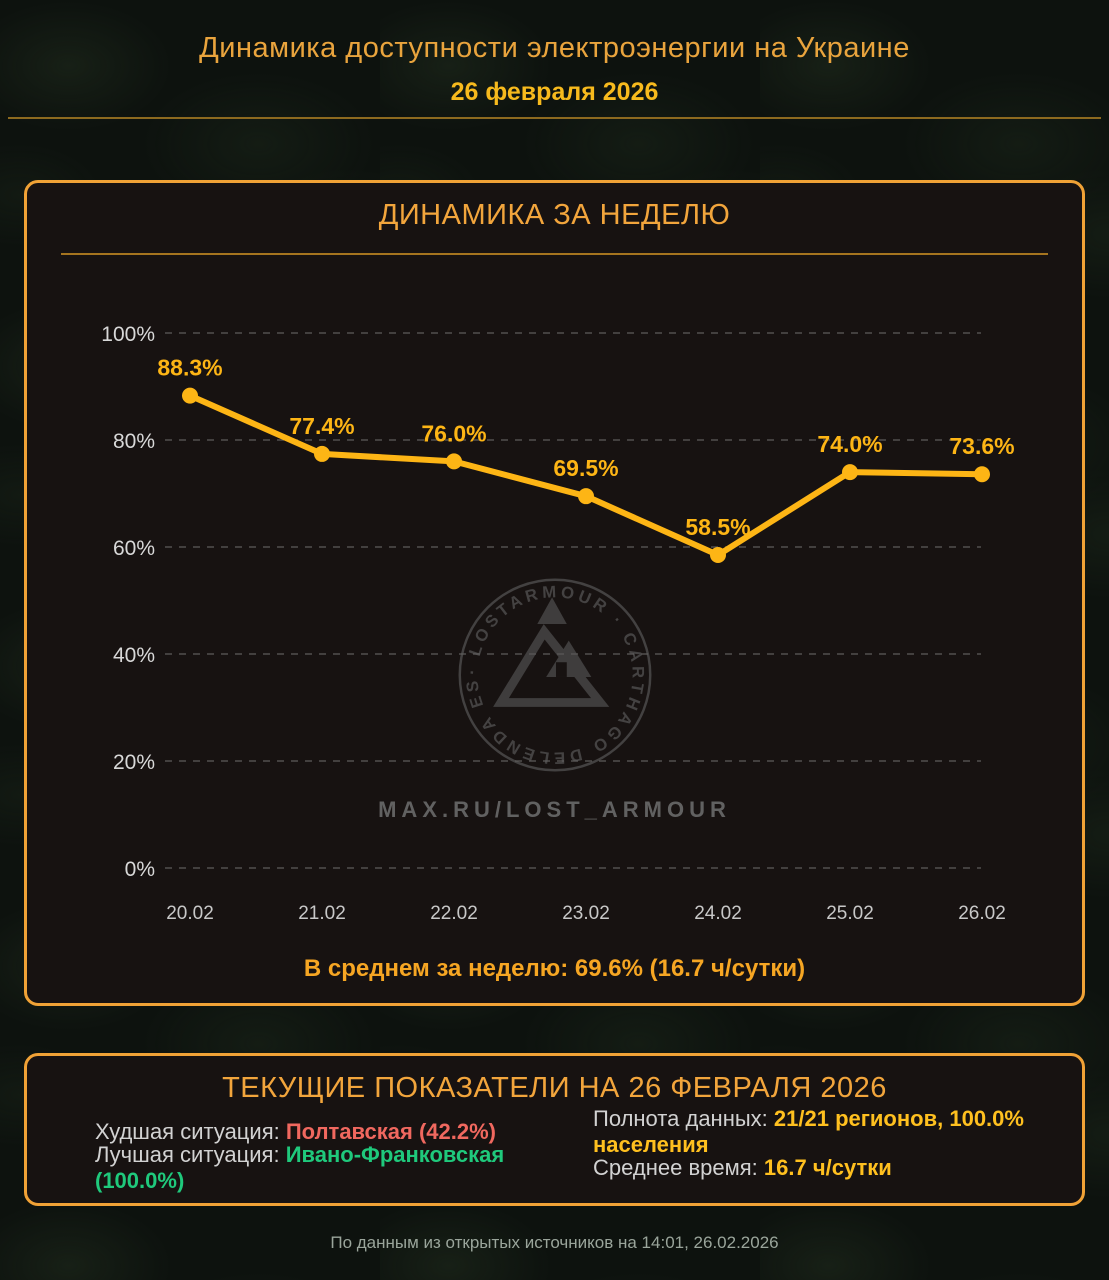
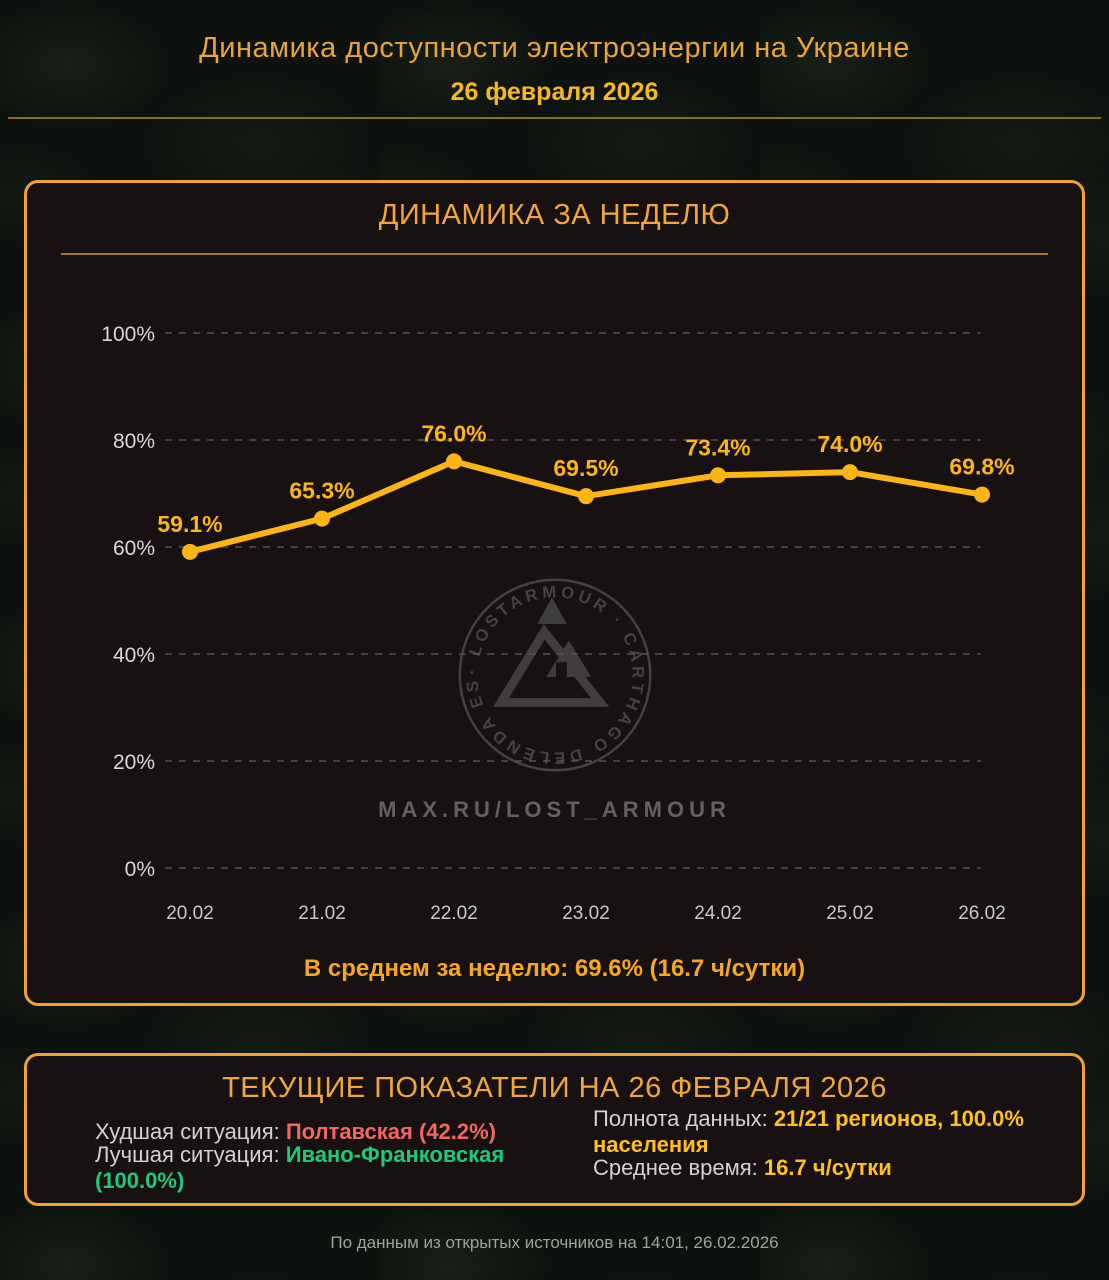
20.02: 88.3% -> 59.1%
21.02: 77.4% -> 65.3%
24.02: 58.5% -> 73.4%
26.02: 73.6% -> 69.8%
